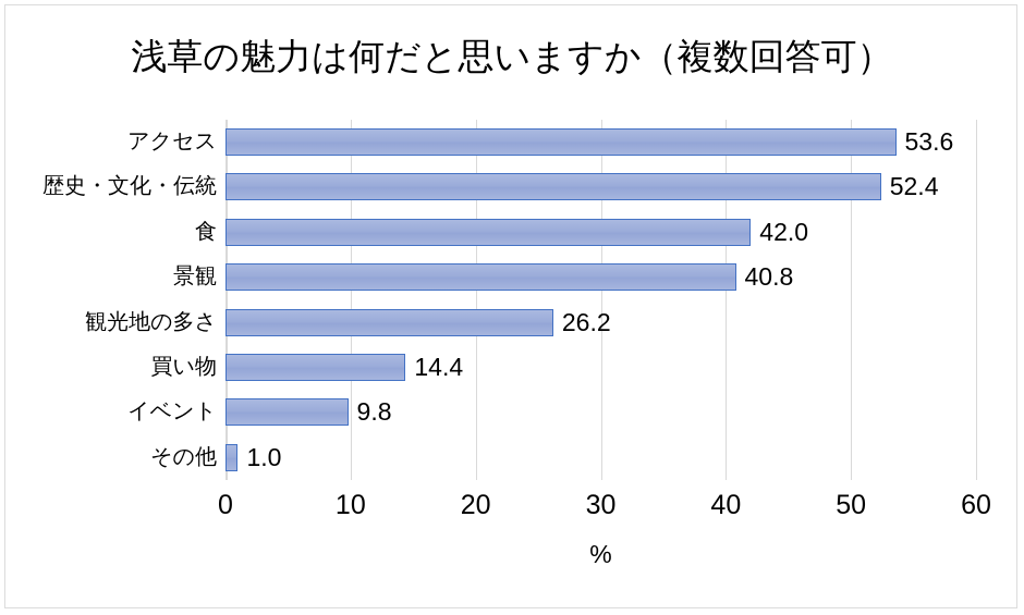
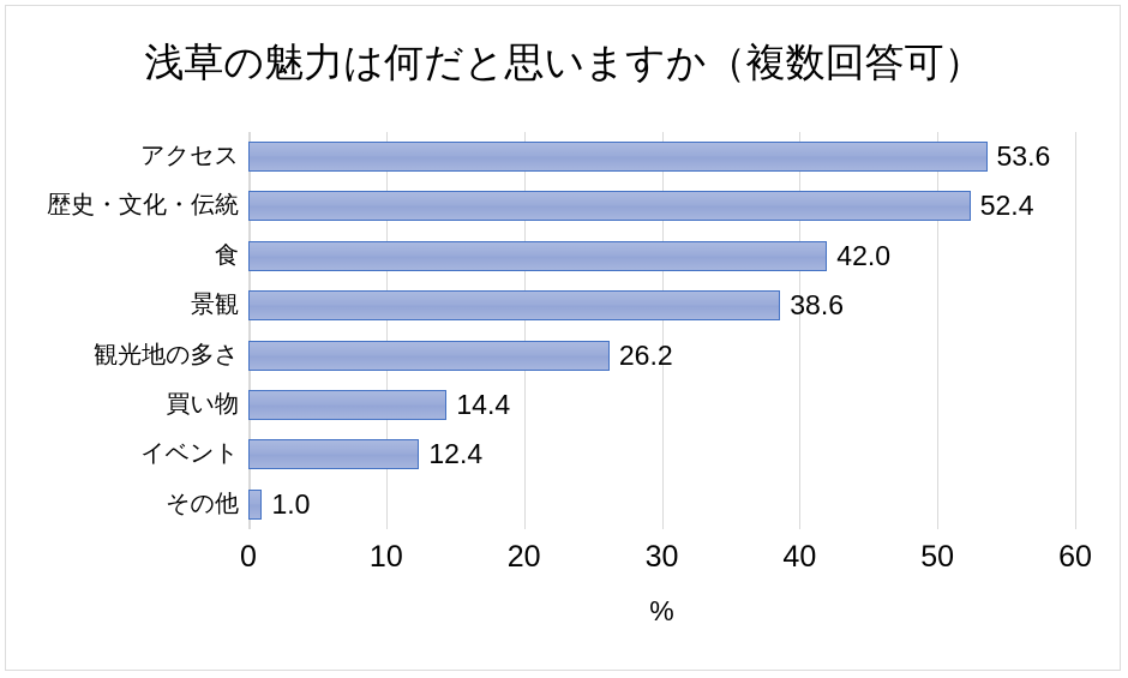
景観: 40.8 -> 38.6
イベント: 9.8 -> 12.4
